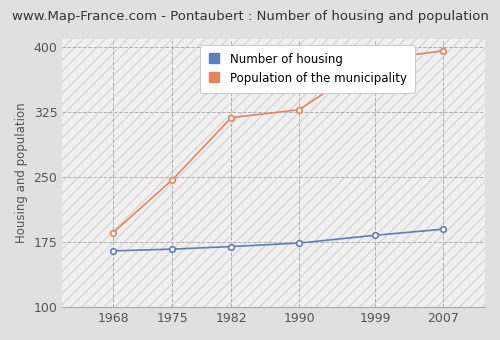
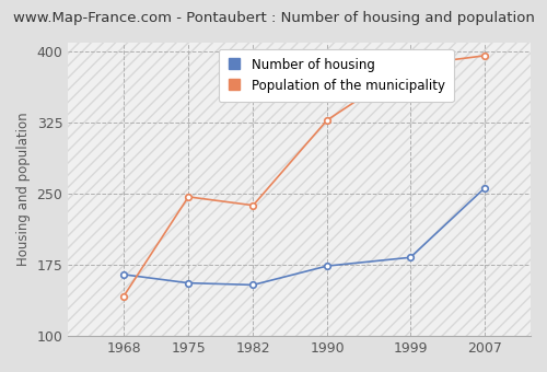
Population of the municipality/1968: 186 -> 142
Number of housing/1975: 167 -> 156
Number of housing/1982: 170 -> 154
Population of the municipality/1982: 319 -> 238
Number of housing/2007: 190 -> 256
